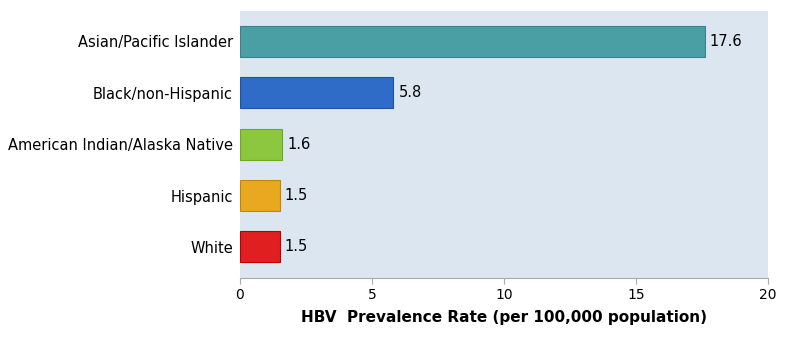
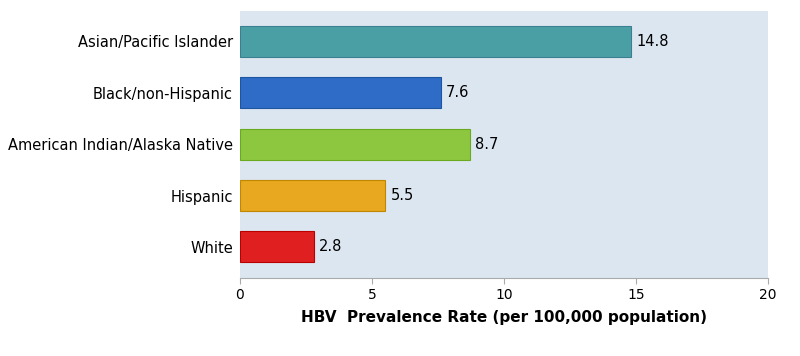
Asian/Pacific Islander: 17.6 -> 14.8
Black/non-Hispanic: 5.8 -> 7.6
American Indian/Alaska Native: 1.6 -> 8.7
Hispanic: 1.5 -> 5.5
White: 1.5 -> 2.8
